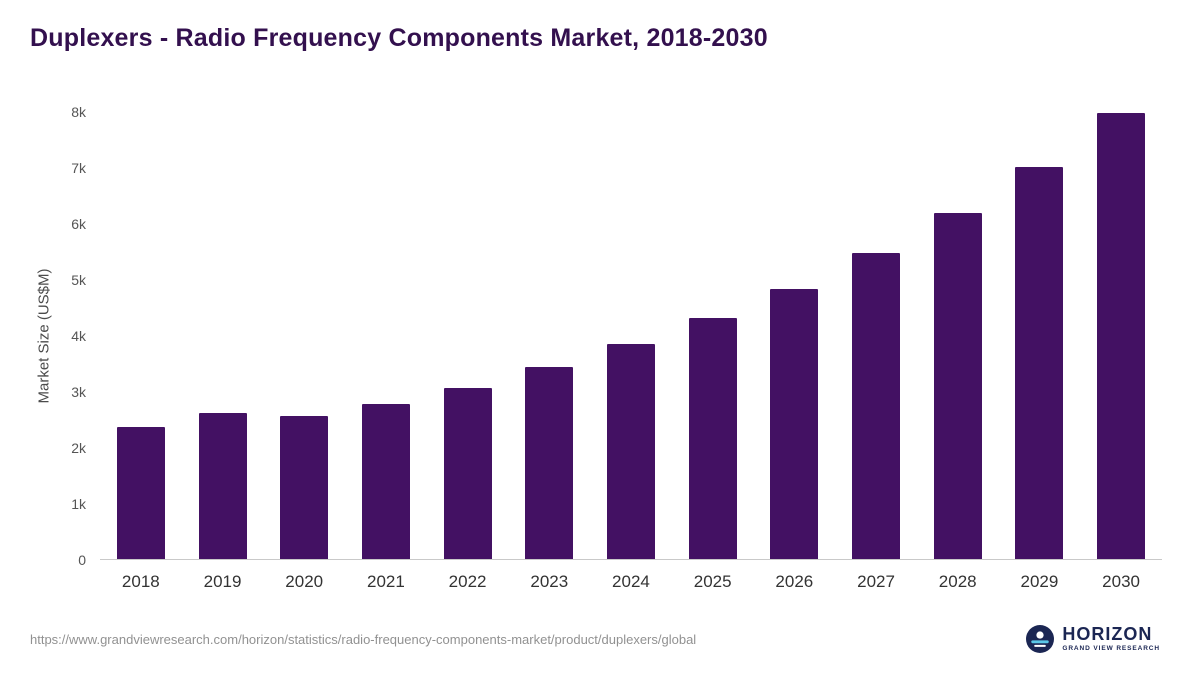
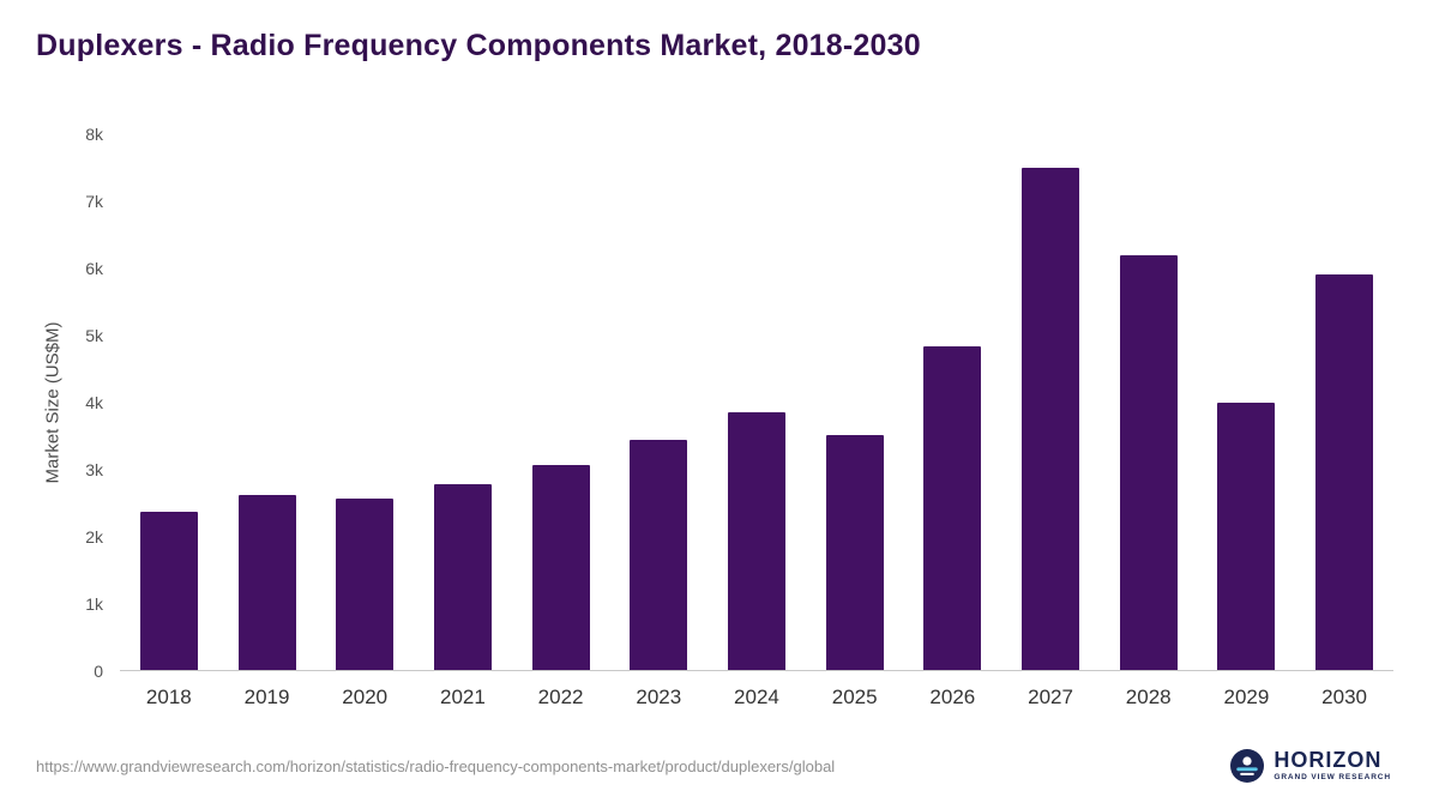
2025: 4.3k -> 3.5k
2027: 5.5k -> 7.5k
2029: 7.0k -> 4.0k
2030: 8.0k -> 5.9k
